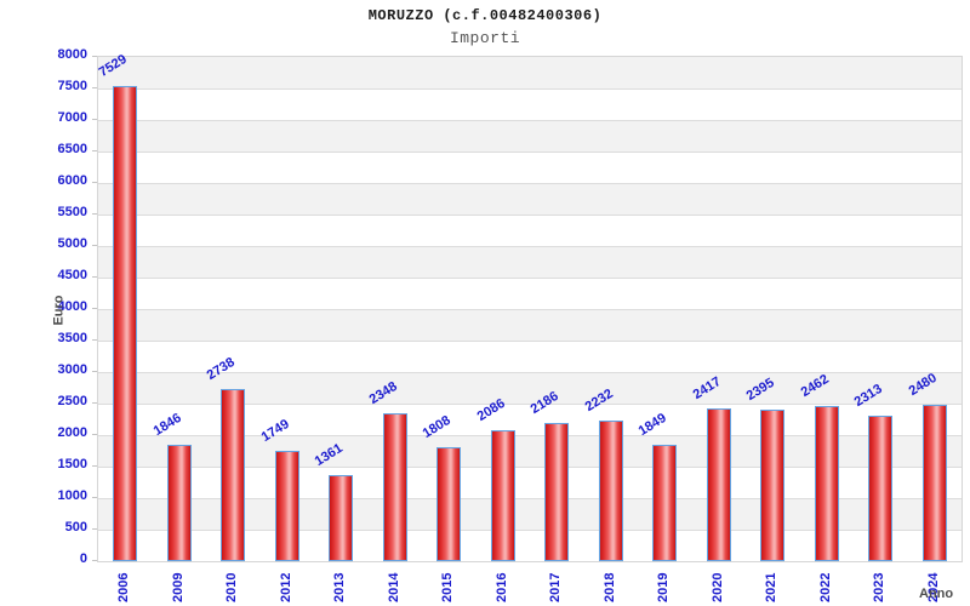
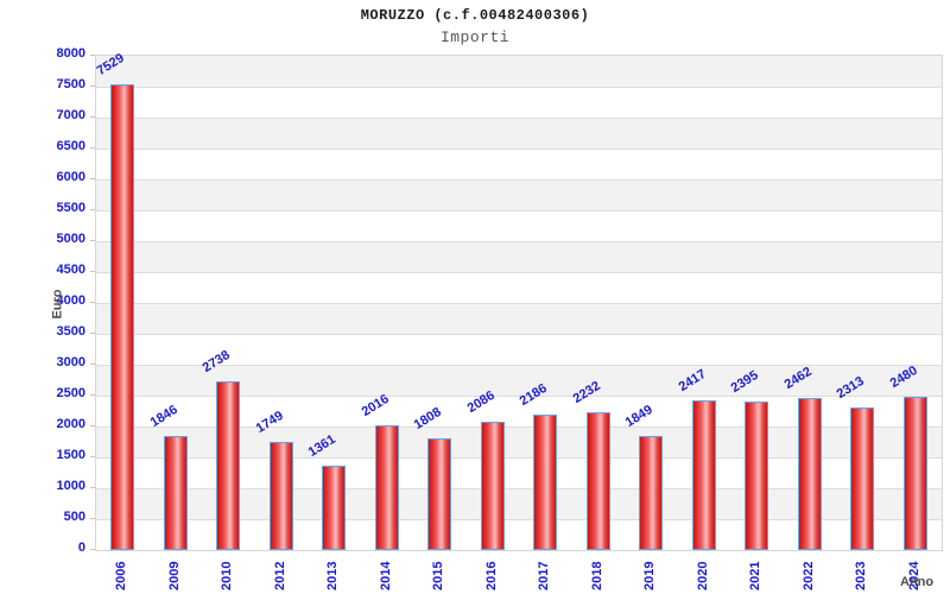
2014: 2348 -> 2016
